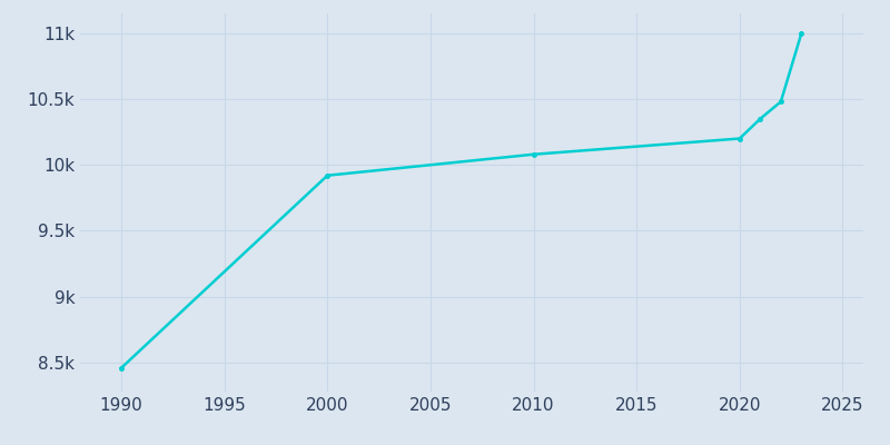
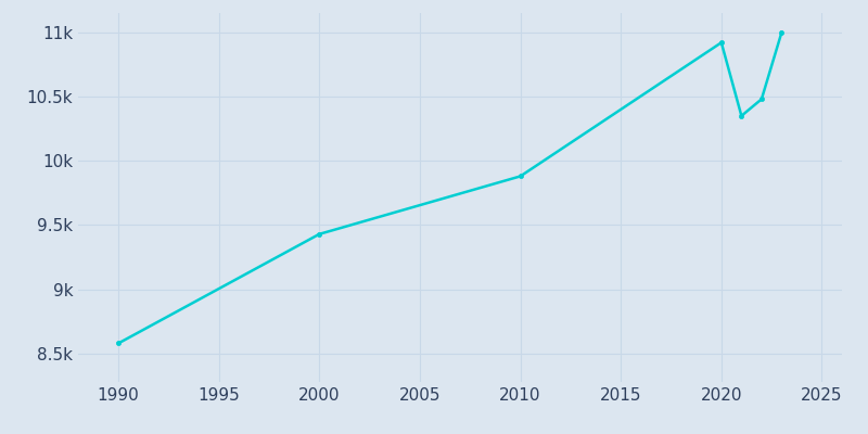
1990: 8.46k -> 8.58k
2000: 9.92k -> 9.43k
2010: 10.08k -> 9.88k
2020: 10.20k -> 10.92k
